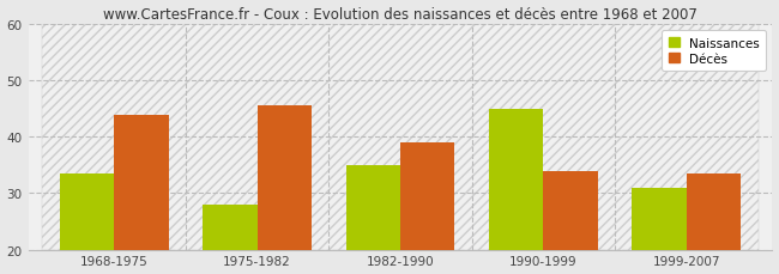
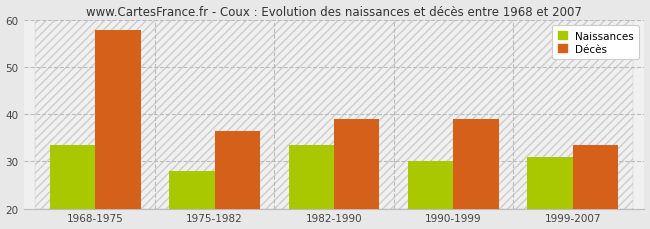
Décès/1968-1975: 44.0 -> 58.0
Décès/1975-1982: 45.5 -> 36.5
Naissances/1982-1990: 35.0 -> 33.5
Naissances/1990-1999: 45.0 -> 30.0
Décès/1990-1999: 34.0 -> 39.0
